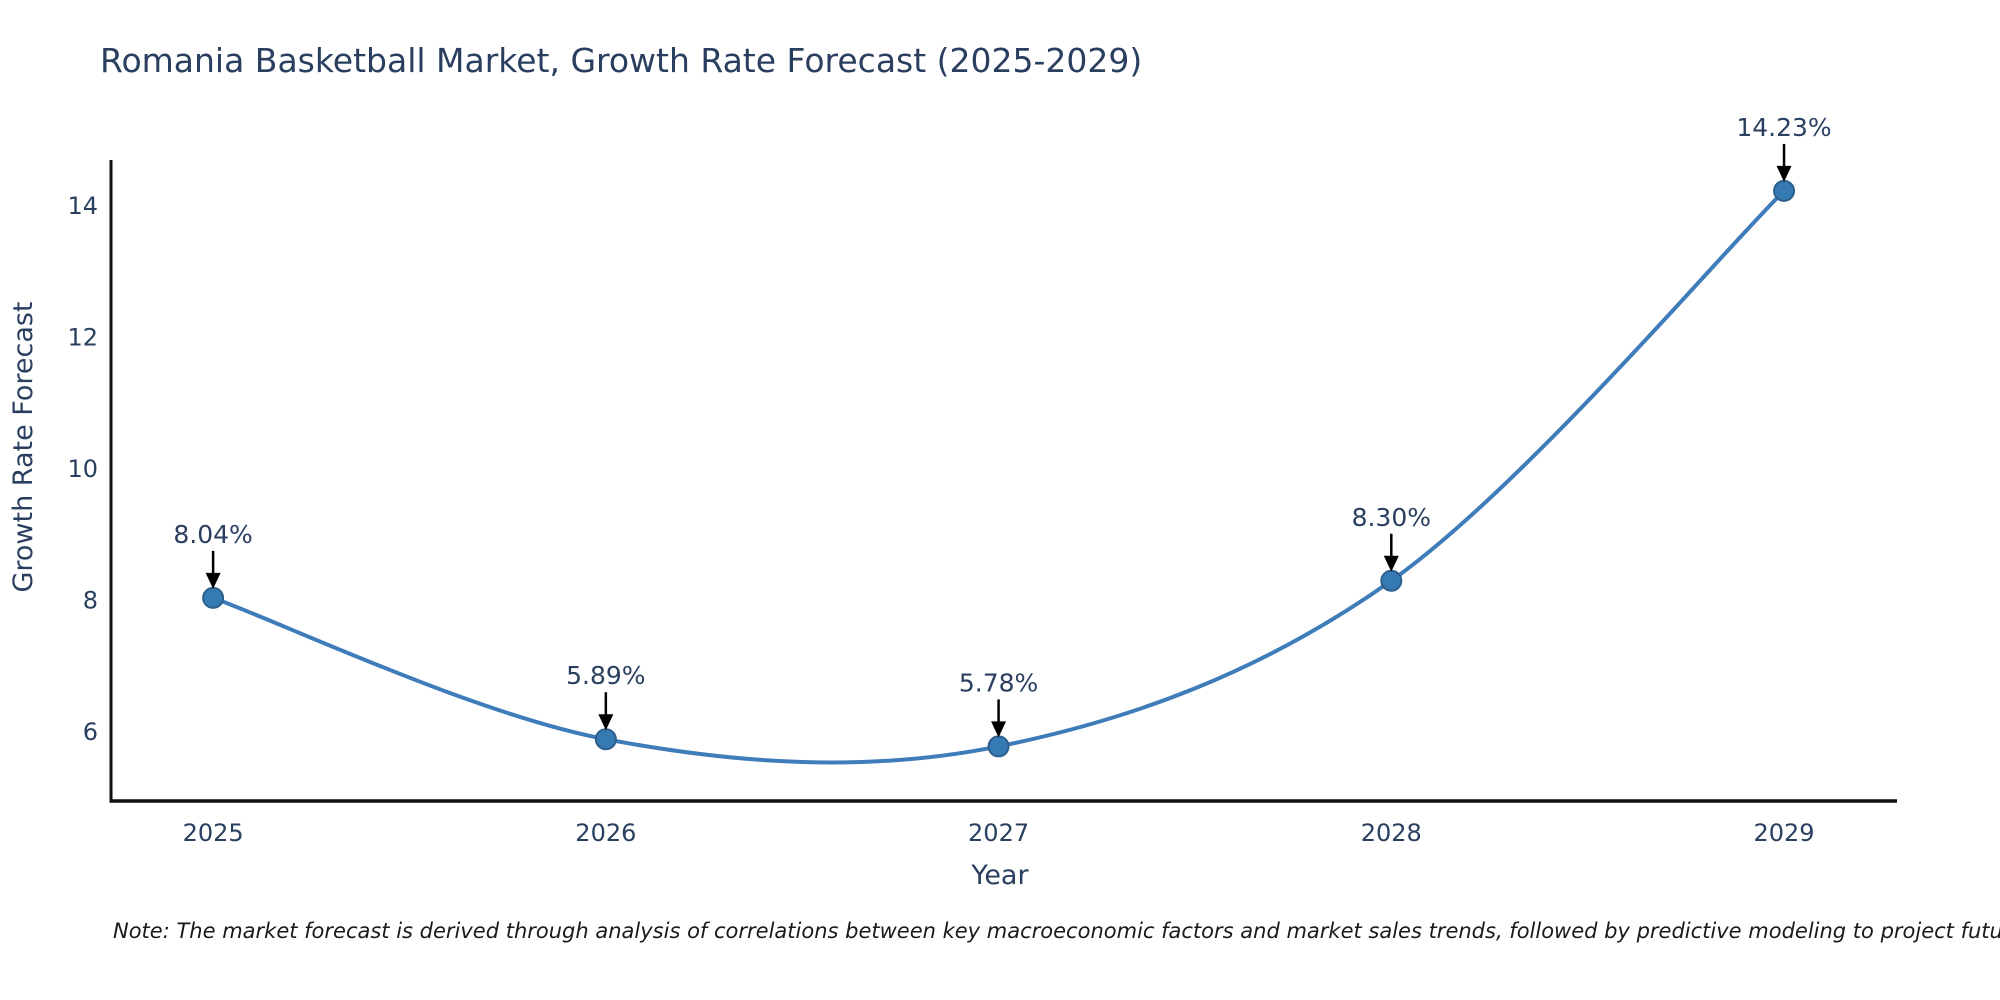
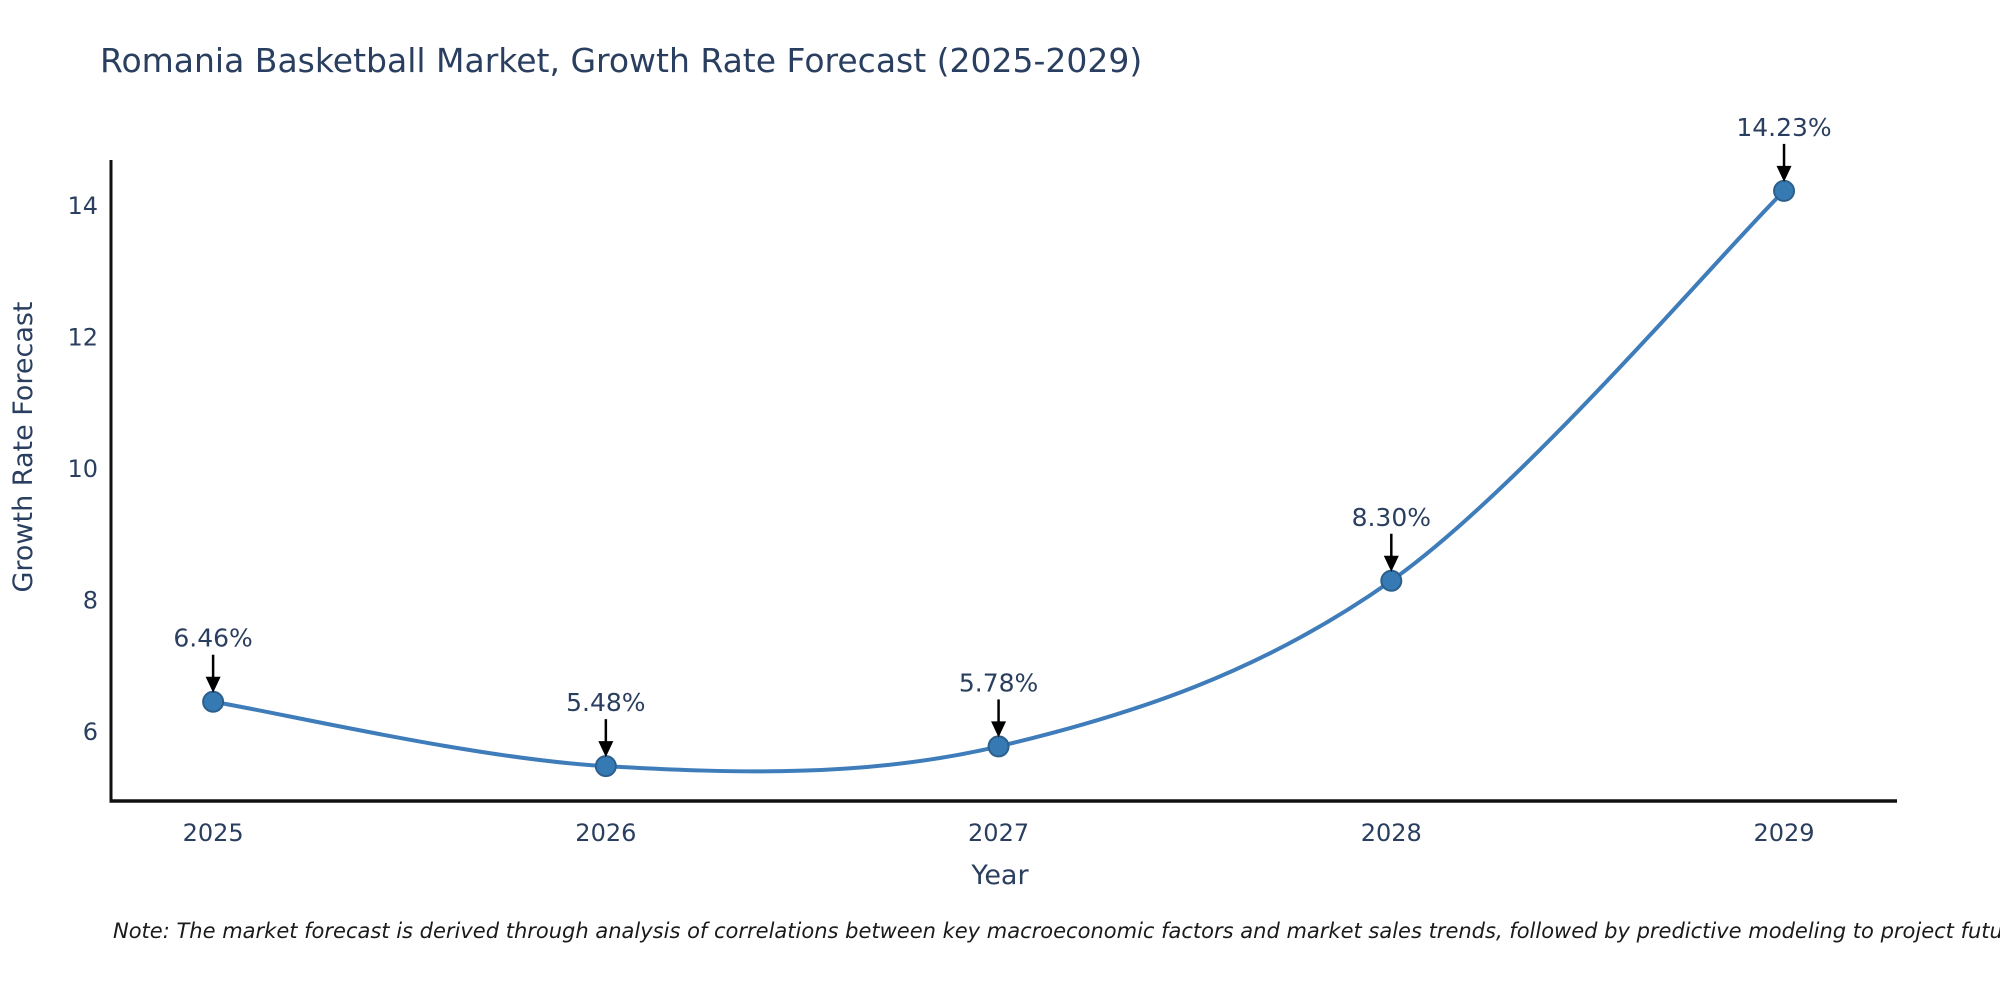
2025: 8.04% -> 6.46%
2026: 5.89% -> 5.48%
